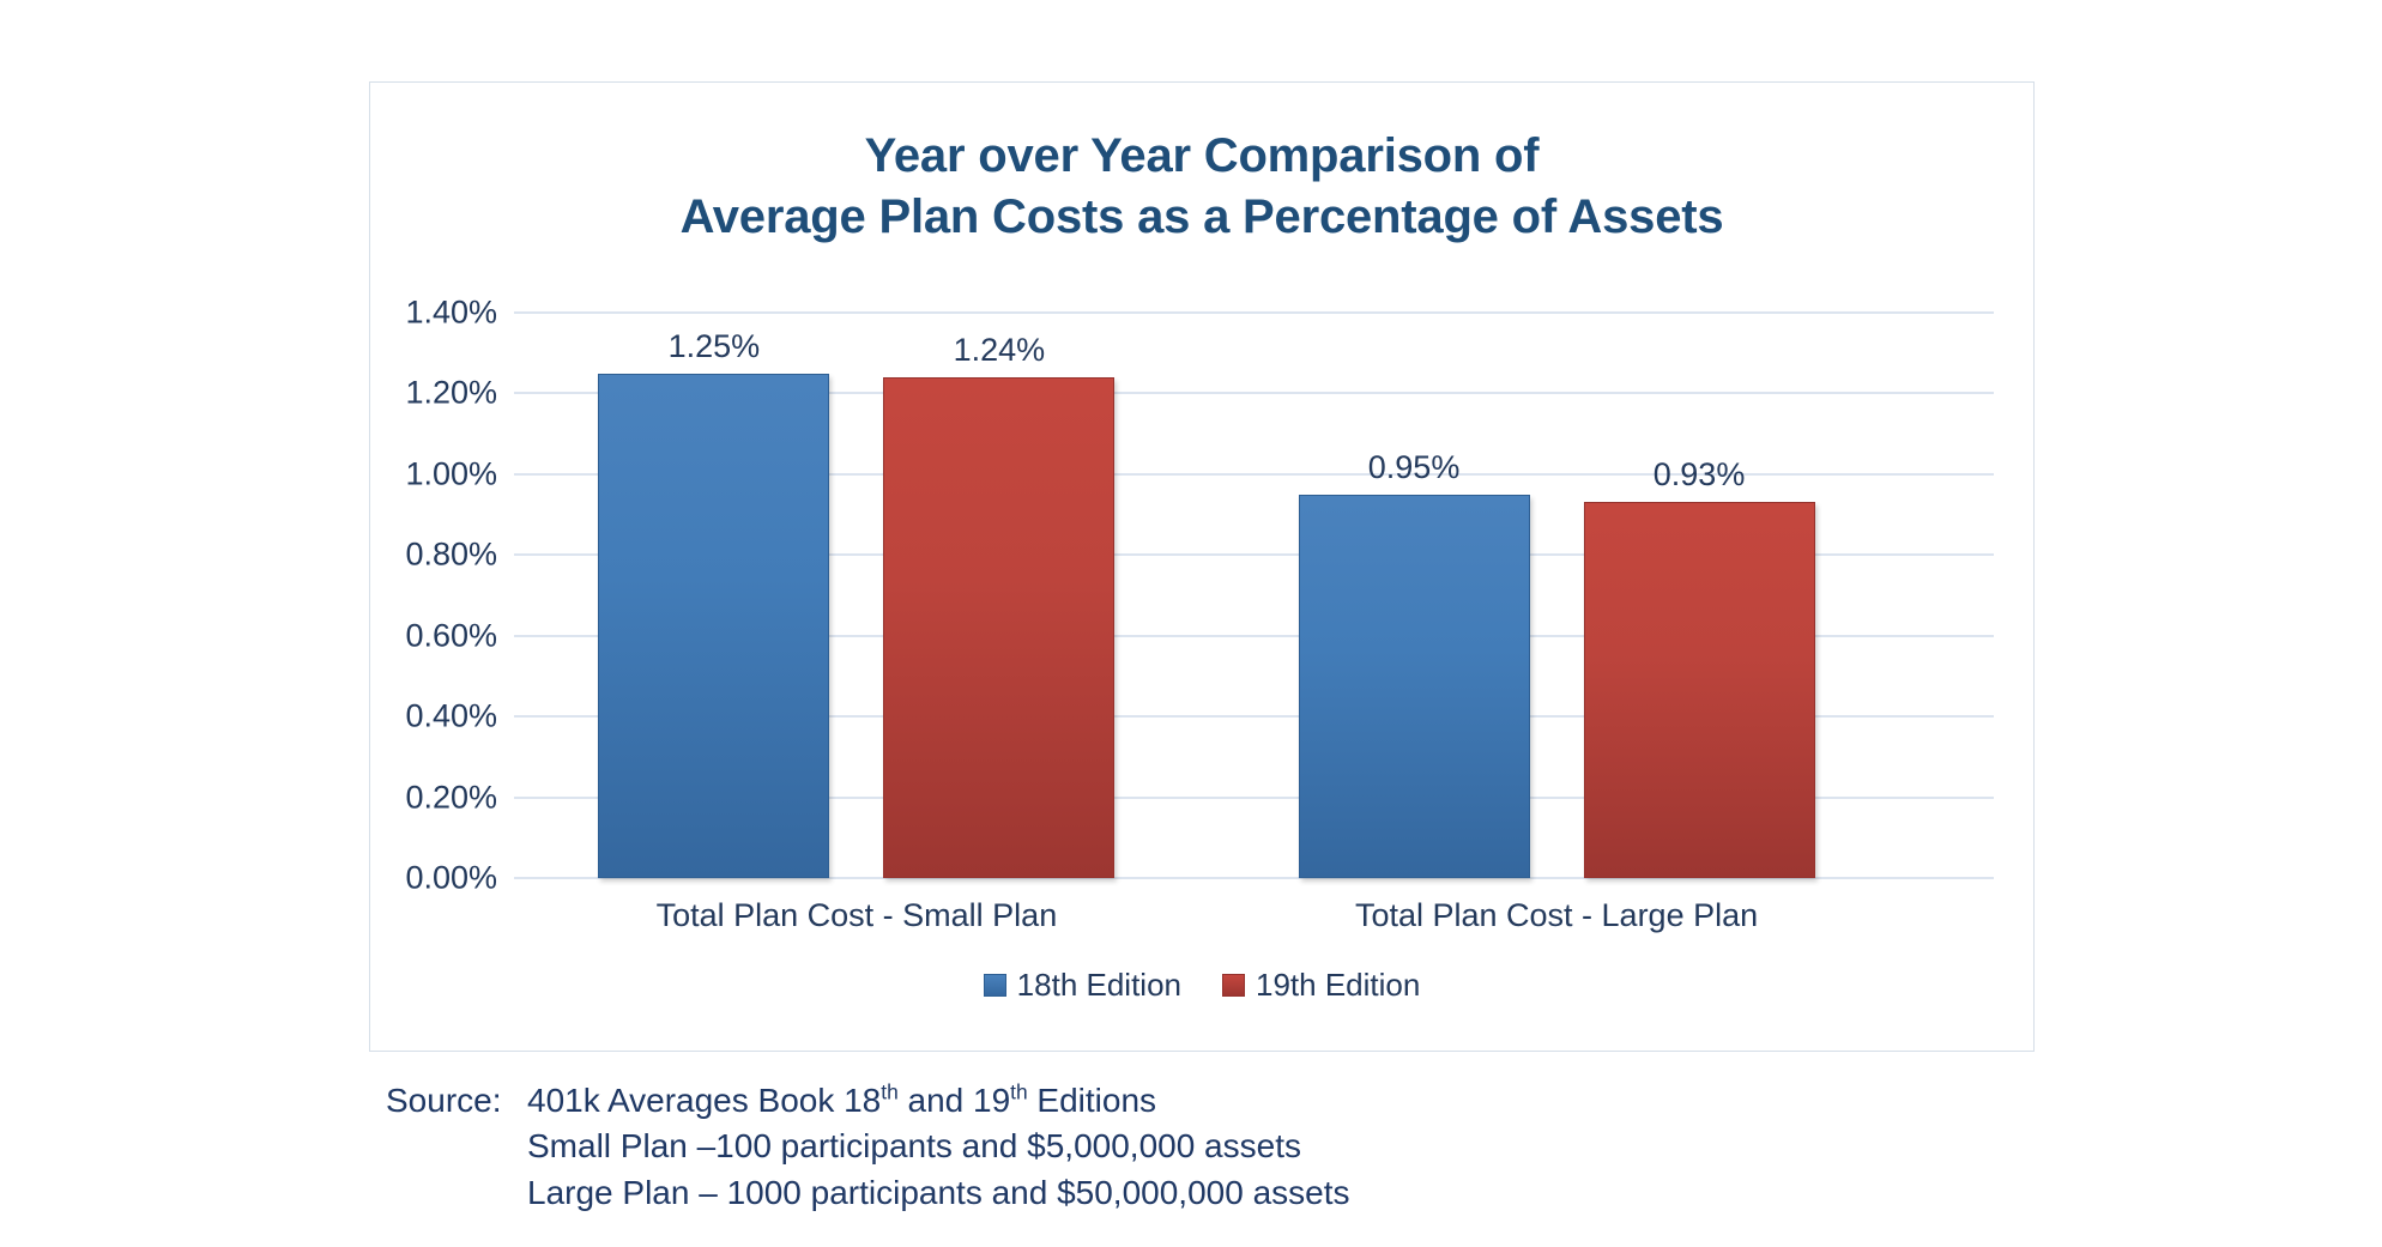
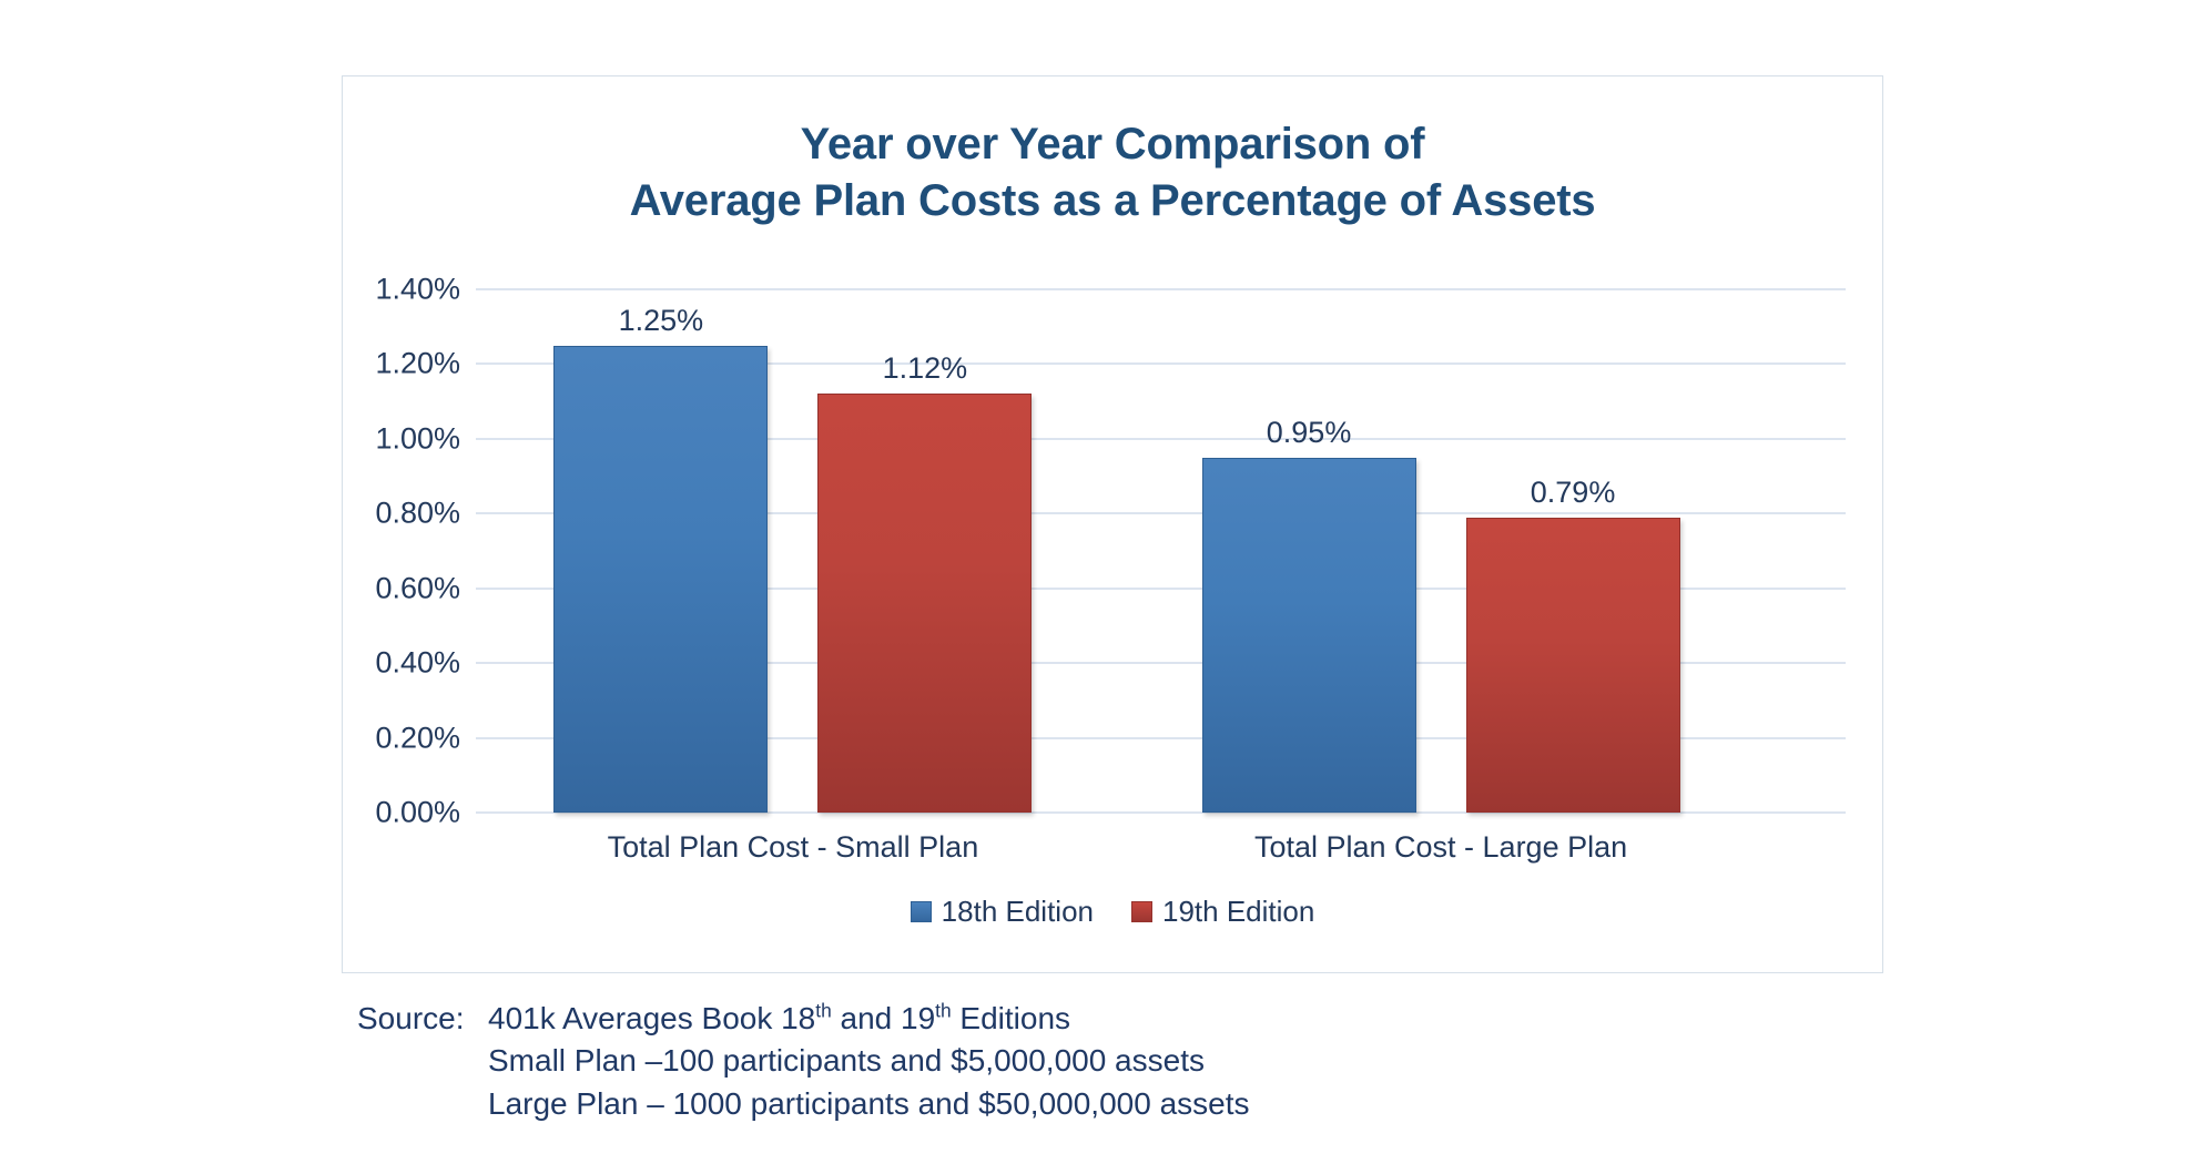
19th Edition/Total Plan Cost - Small Plan: 1.24% -> 1.12%
19th Edition/Total Plan Cost - Large Plan: 0.93% -> 0.79%
